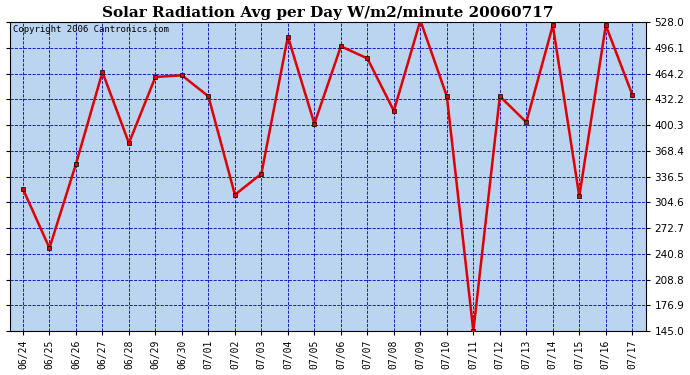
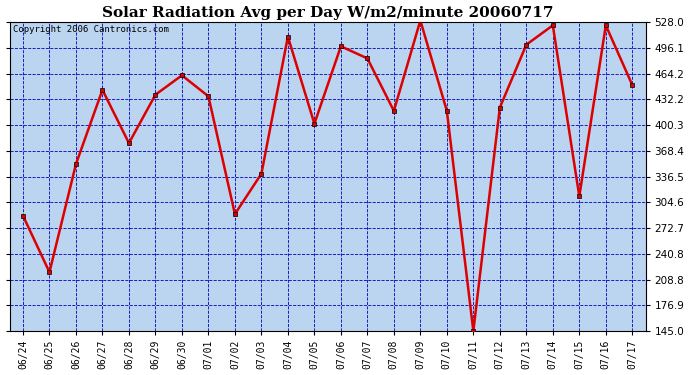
06/24: 321 -> 288
06/25: 248 -> 218
06/27: 466 -> 444
06/29: 460 -> 438
07/02: 314 -> 290
07/10: 436 -> 418
07/12: 436 -> 422
07/13: 404 -> 500
07/17: 438 -> 450
